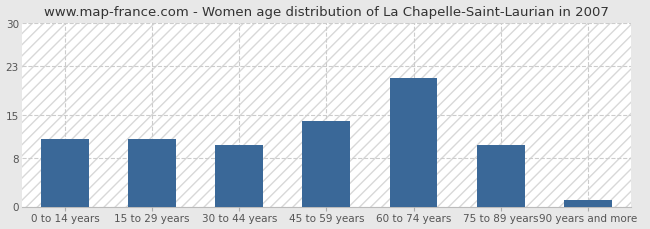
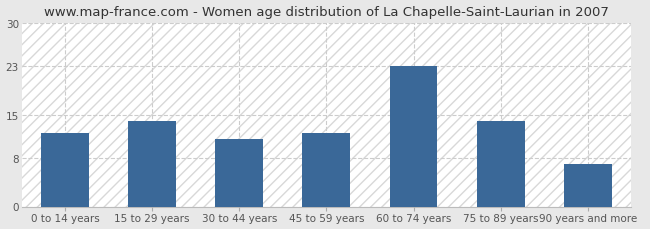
0 to 14 years: 11 -> 12
15 to 29 years: 11 -> 14
30 to 44 years: 10 -> 11
45 to 59 years: 14 -> 12
60 to 74 years: 21 -> 23
75 to 89 years: 10 -> 14
90 years and more: 1 -> 7
